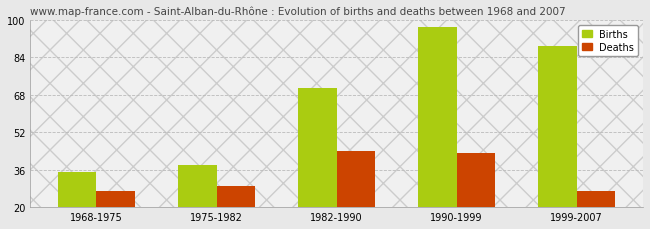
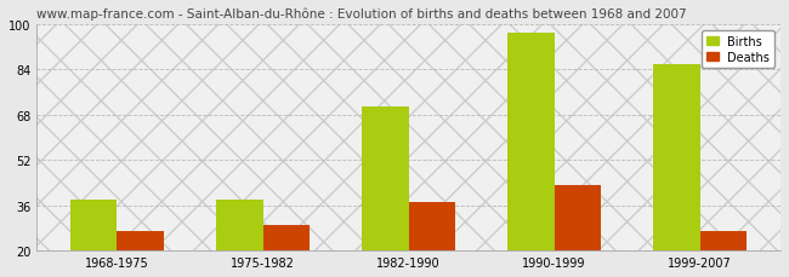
Births/1968-1975: 35 -> 38
Deaths/1982-1990: 44 -> 37
Births/1999-2007: 89 -> 86
